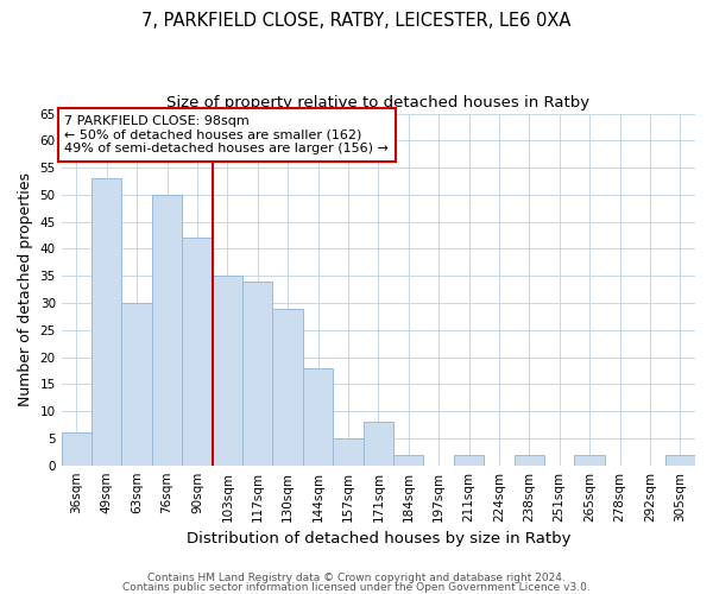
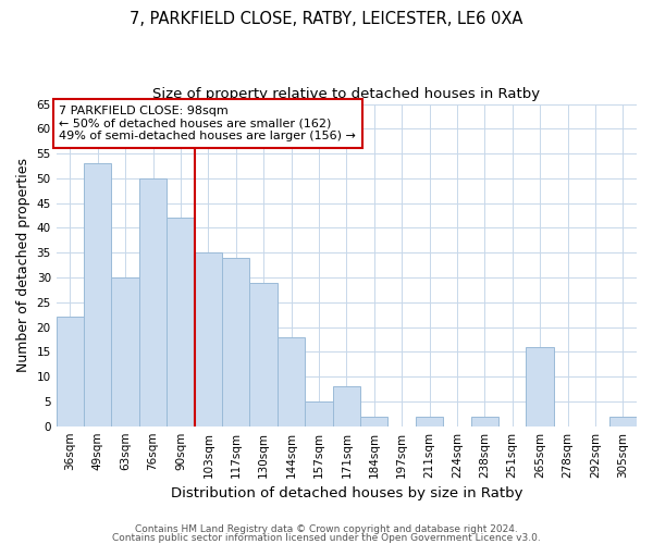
36sqm: 6 -> 22
265sqm: 2 -> 16
